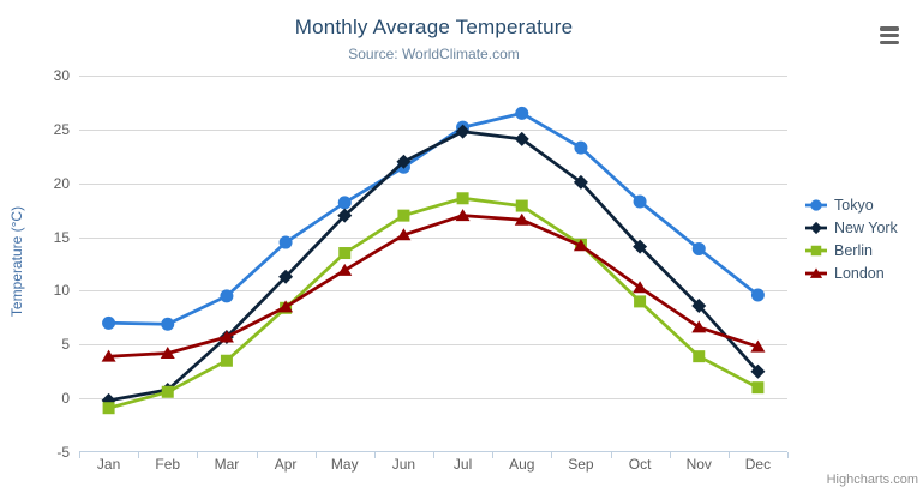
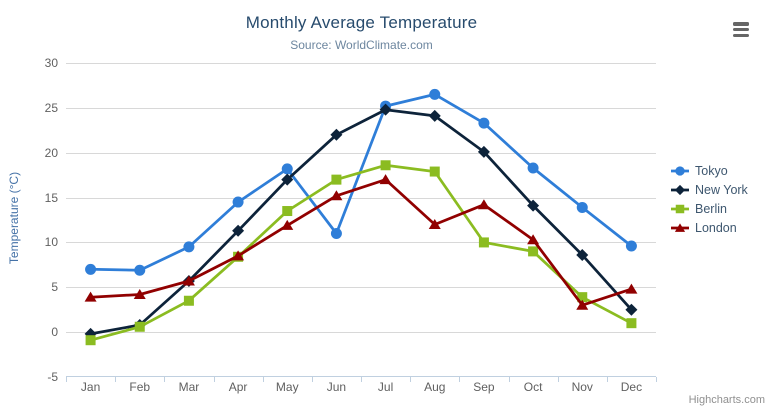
Tokyo/Jun: 22 -> 11
London/Aug: 17 -> 12
Berlin/Sep: 14 -> 10
London/Nov: 7 -> 3
